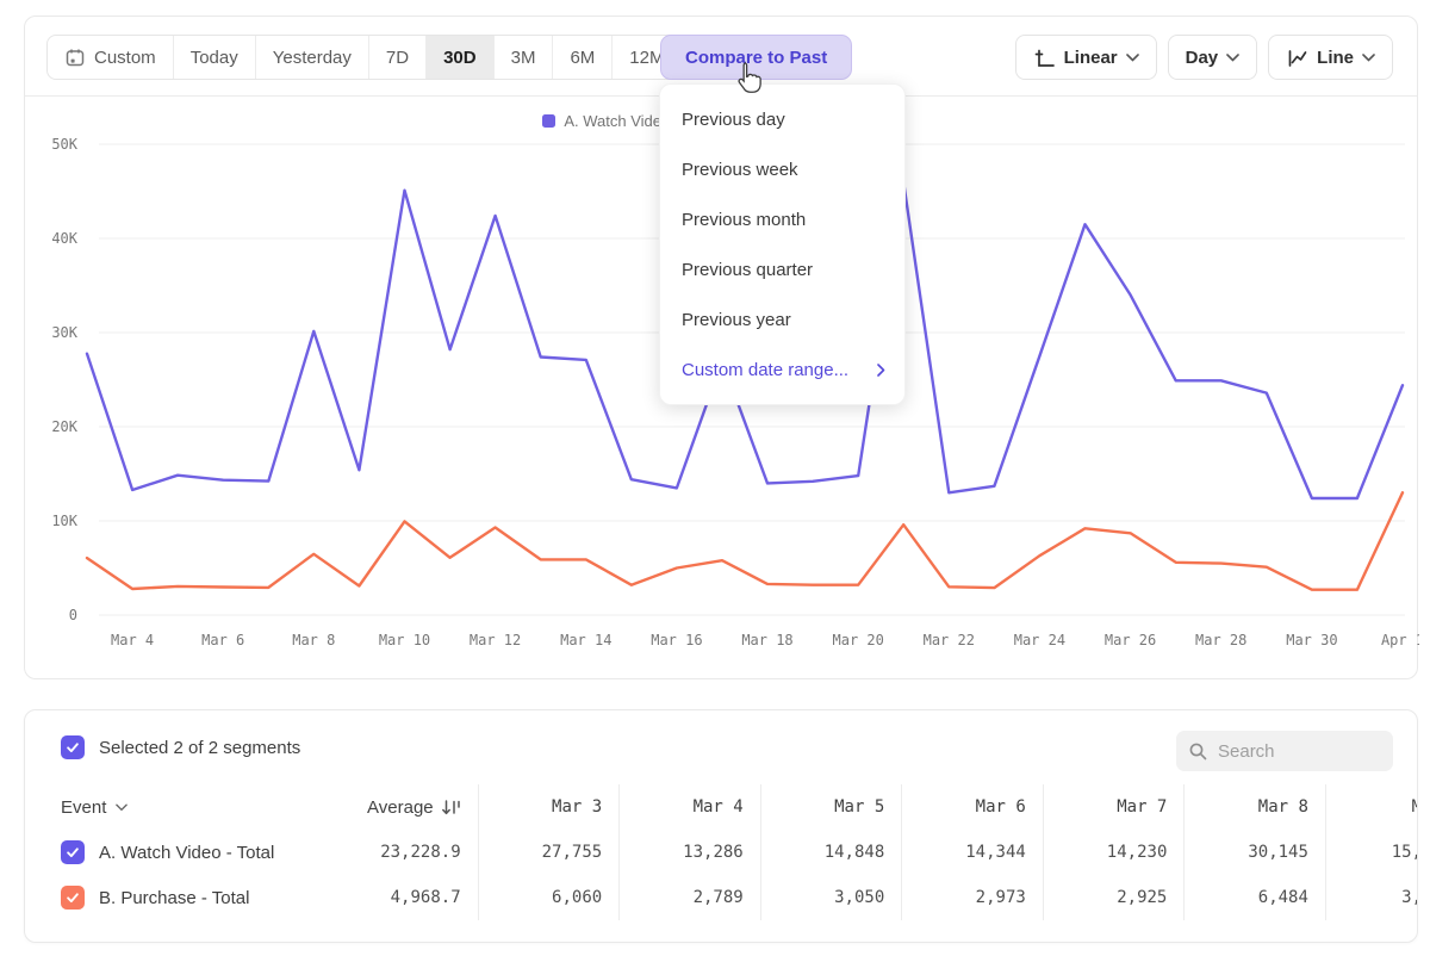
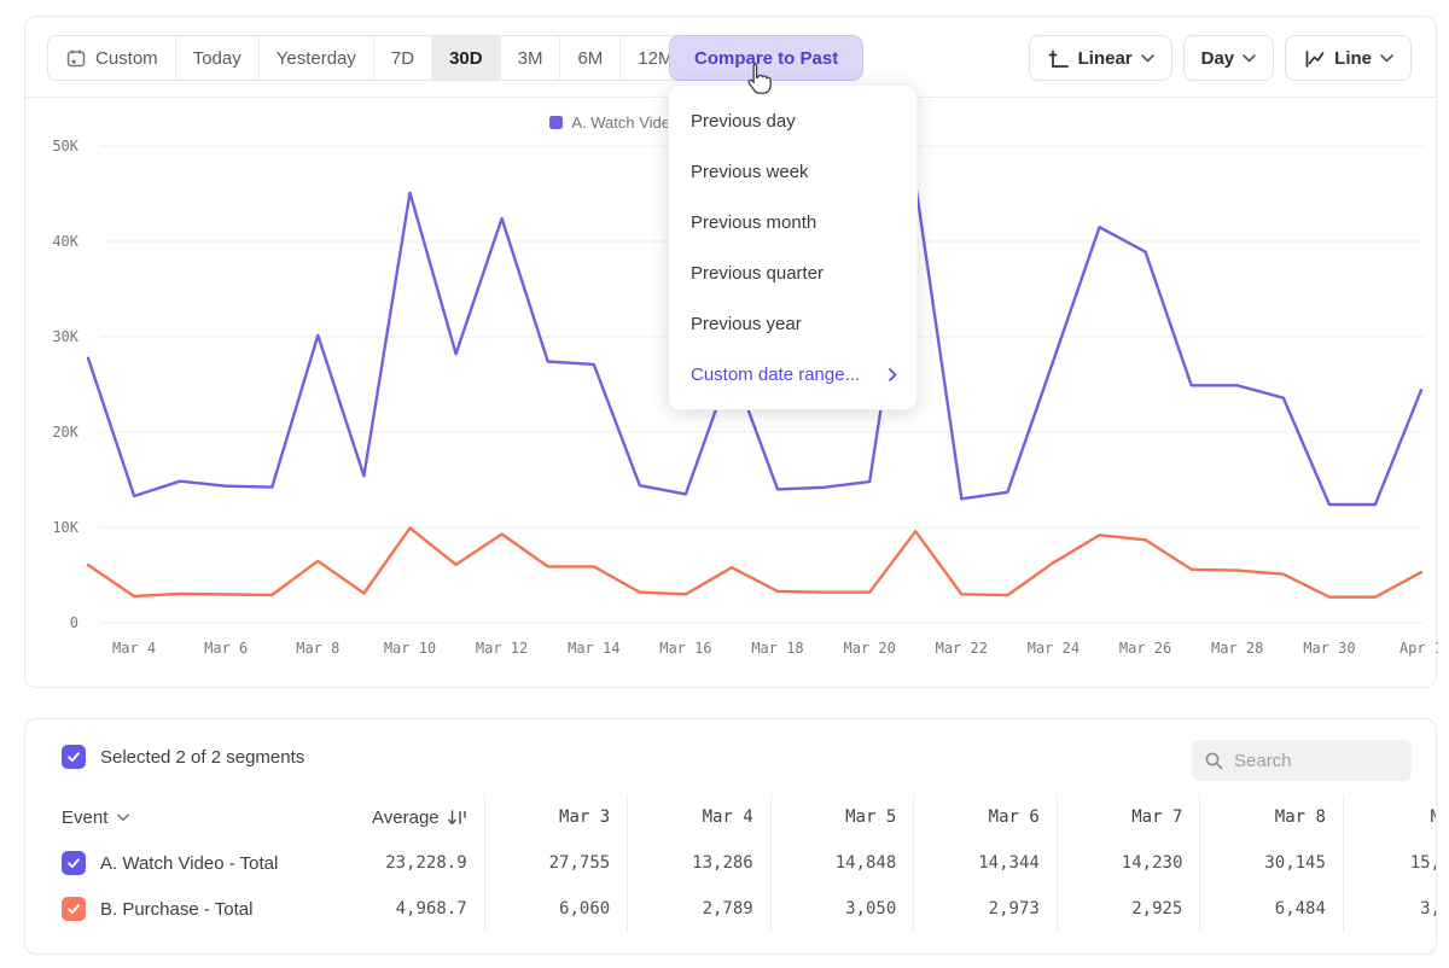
B. Purchase - Total/Mar 16: 5K -> 3K
A. Watch Video - Total/Mar 26: 34K -> 39K
B. Purchase - Total/Apr 1: 13K -> 5K
